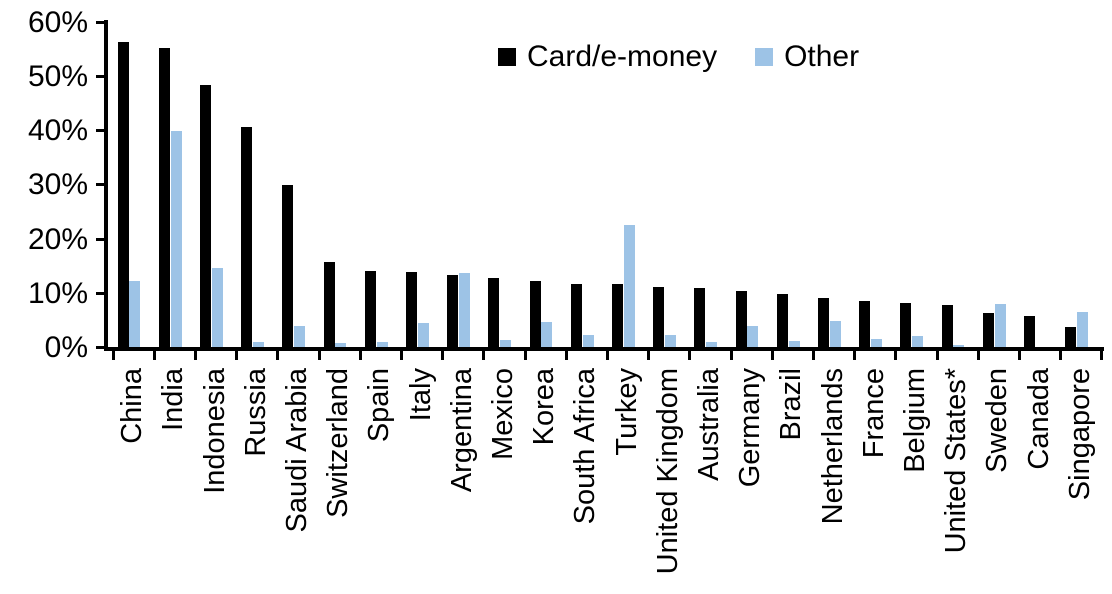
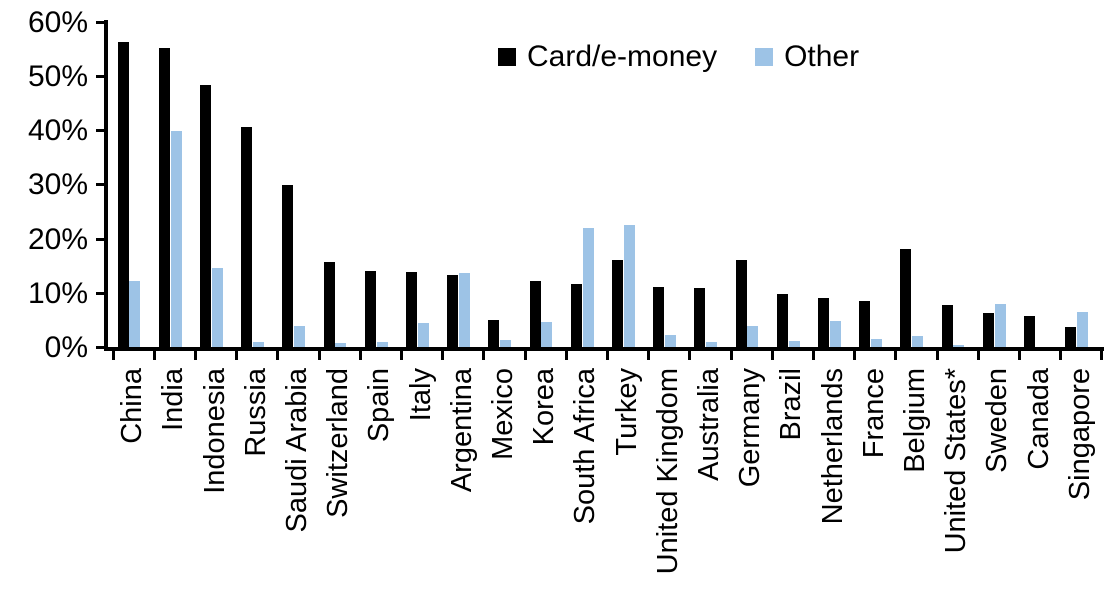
Card/e-money/Mexico: 13% -> 5%
Other/South Africa: 2% -> 22%
Card/e-money/Turkey: 12% -> 16%
Card/e-money/Germany: 10% -> 16%
Card/e-money/Belgium: 8% -> 18%
